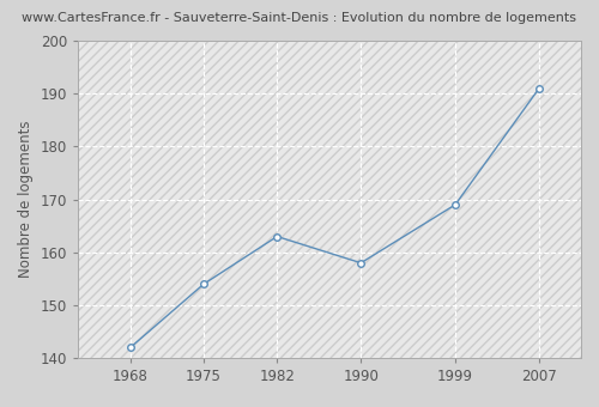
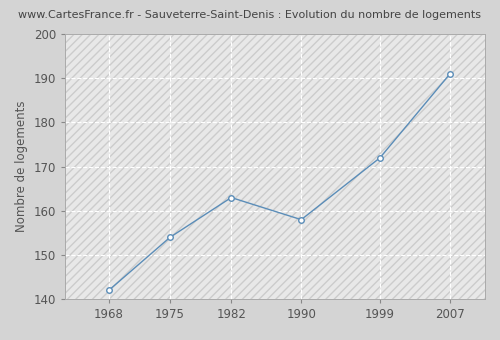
1999: 169 -> 172
